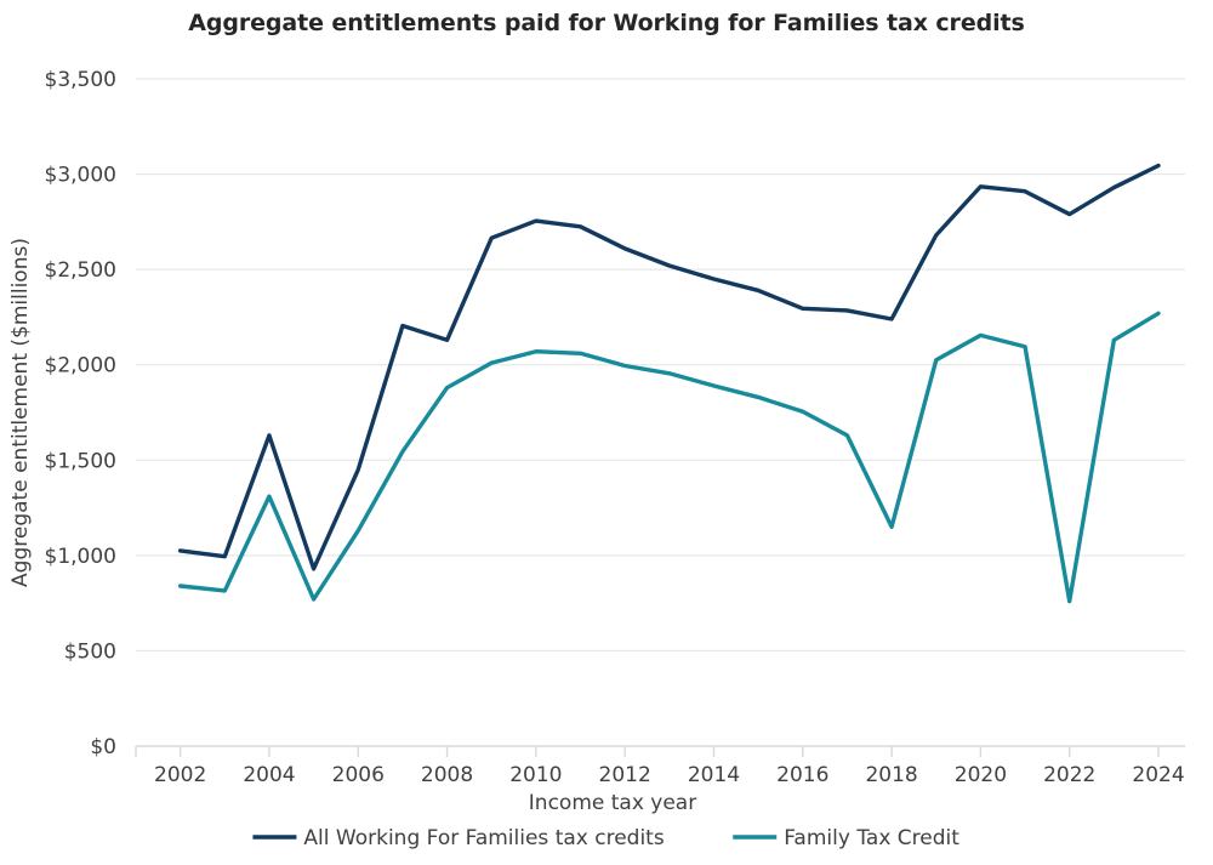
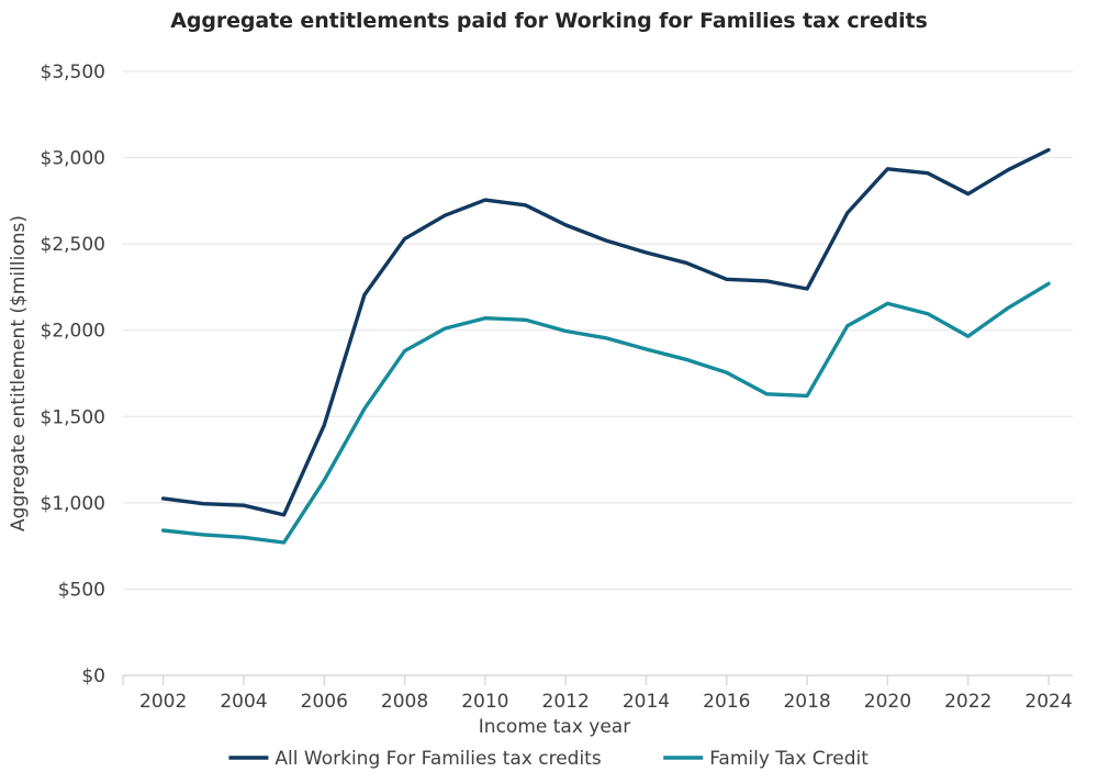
All Working For Families tax credits/2004: $1630 -> $980
Family Tax Credit/2004: $1310 -> $800
All Working For Families tax credits/2008: $2130 -> $2530
Family Tax Credit/2018: $1150 -> $1620
Family Tax Credit/2022: $760 -> $1960
